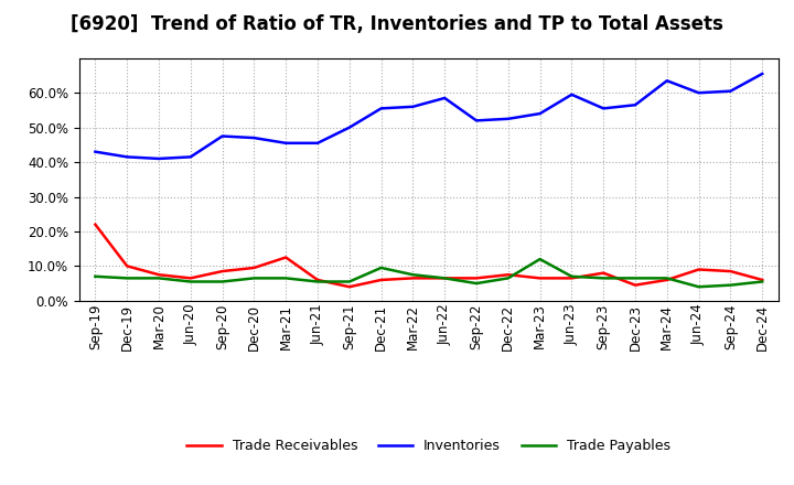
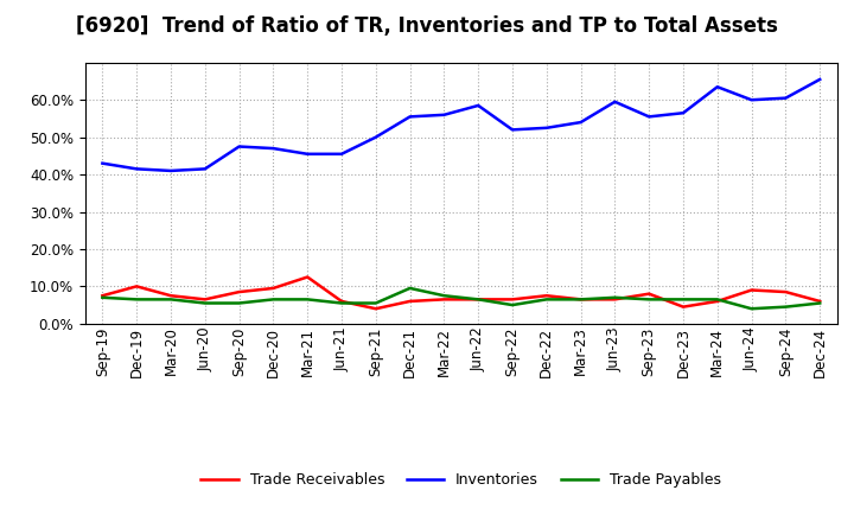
Trade Receivables/Sep-19: 22.0% -> 7.5%
Trade Payables/Mar-23: 12.0% -> 6.5%
